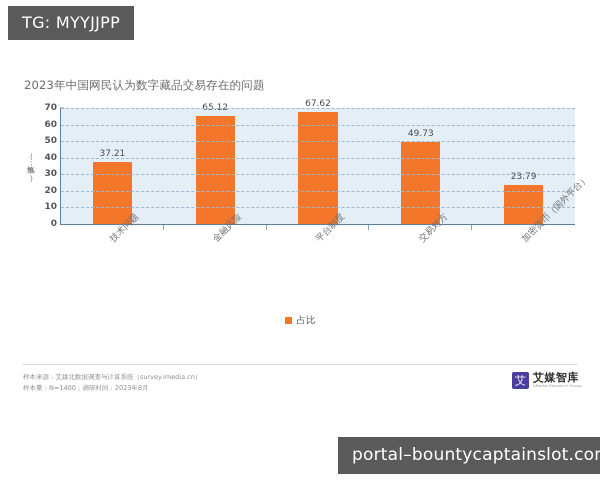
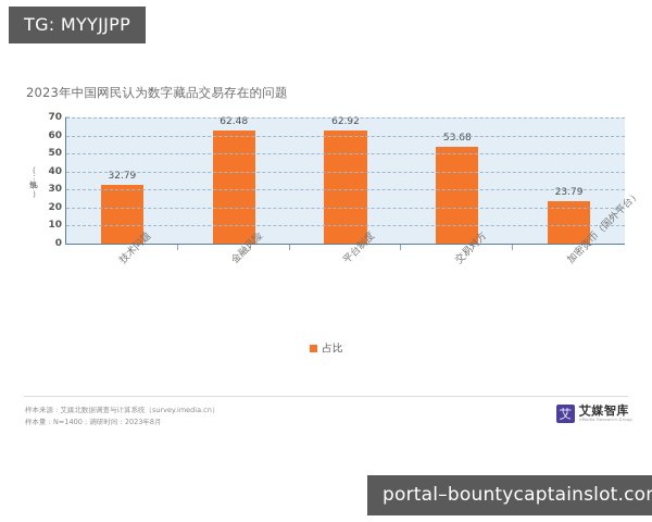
技术问题: 37.21 -> 32.79
金融风险: 65.12 -> 62.48
平台制度: 67.62 -> 62.92
交易对方: 49.73 -> 53.68
